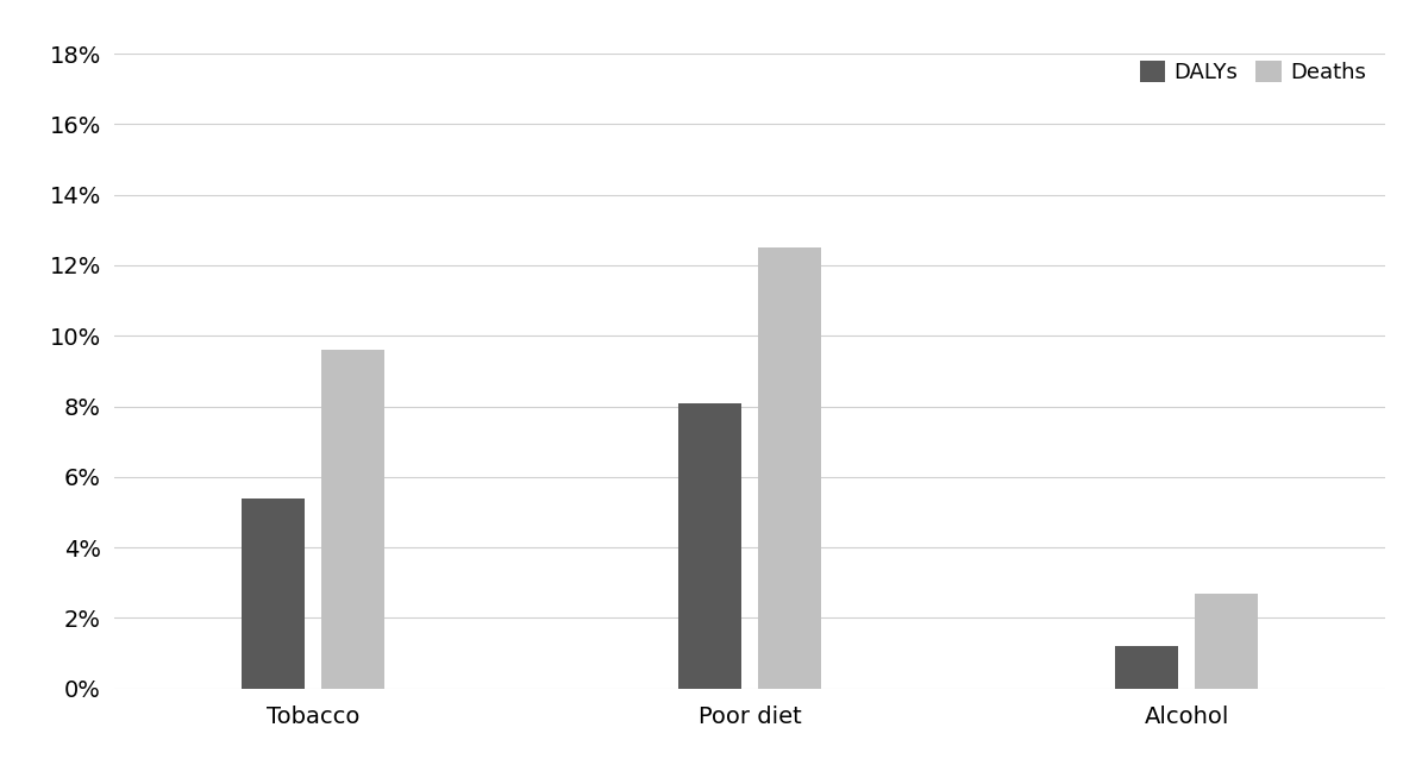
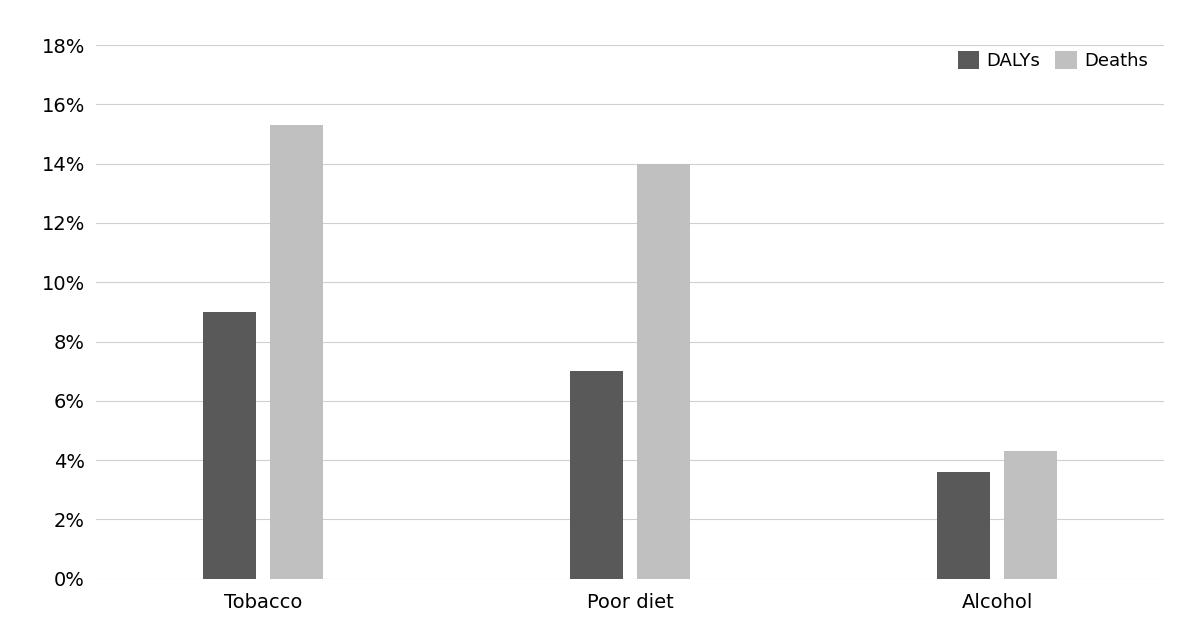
DALYs/Tobacco: 5.4% -> 9.0%
Deaths/Tobacco: 9.6% -> 15.3%
DALYs/Poor diet: 8.1% -> 7.0%
Deaths/Poor diet: 12.5% -> 14.0%
DALYs/Alcohol: 1.2% -> 3.6%
Deaths/Alcohol: 2.7% -> 4.3%
